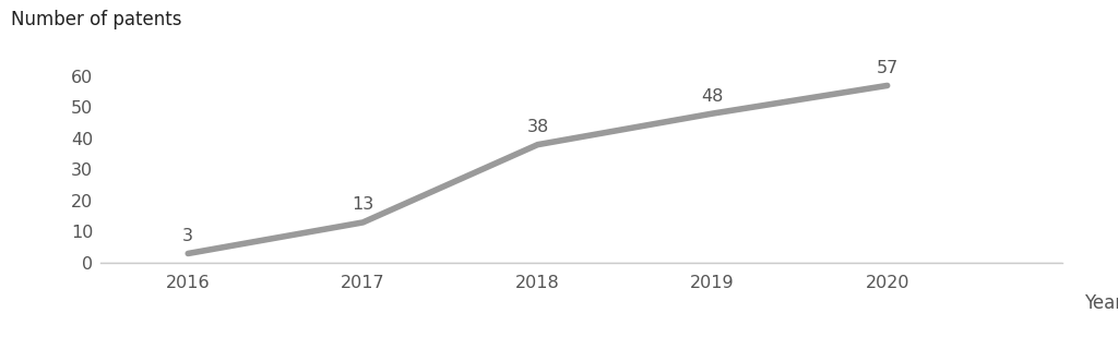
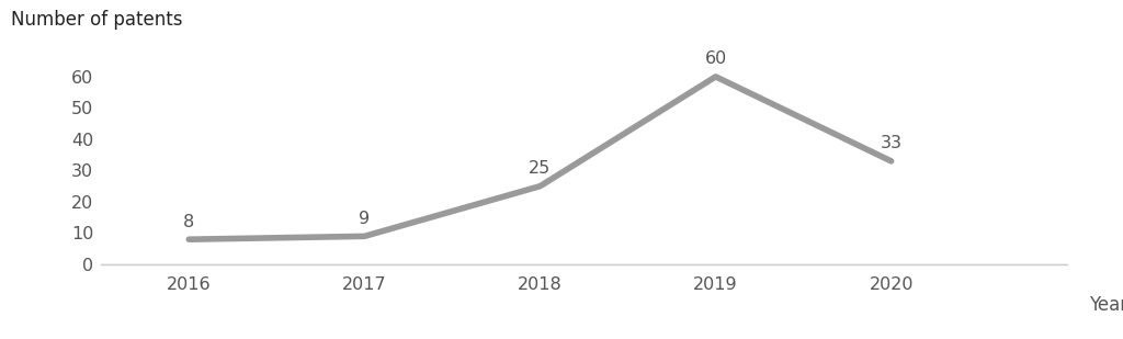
2016: 3 -> 8
2017: 13 -> 9
2018: 38 -> 25
2019: 48 -> 60
2020: 57 -> 33
